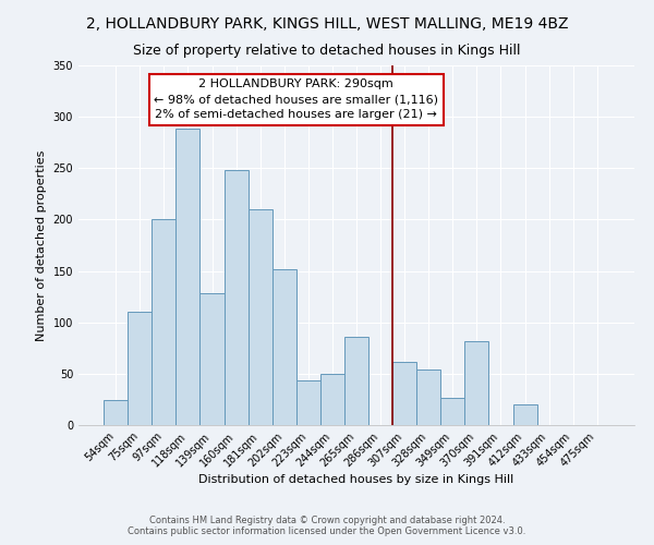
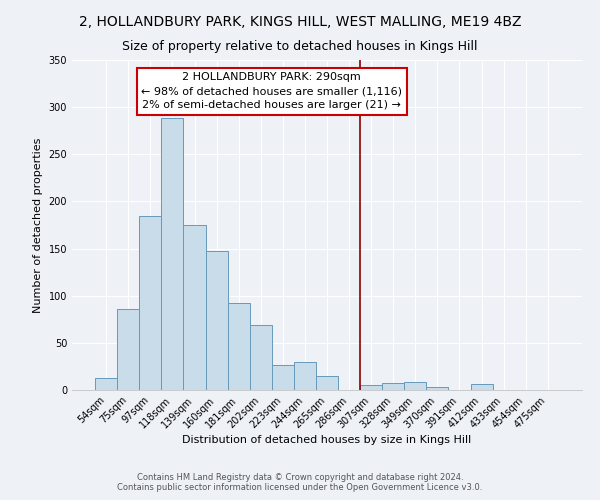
54sqm: 24 -> 13
75sqm: 110 -> 86
97sqm: 200 -> 185
139sqm: 128 -> 175
160sqm: 248 -> 147
181sqm: 210 -> 92
202sqm: 152 -> 69
223sqm: 44 -> 27
244sqm: 50 -> 30
265sqm: 86 -> 15
307sqm: 62 -> 5
328sqm: 54 -> 7
349sqm: 26 -> 9
370sqm: 82 -> 3
412sqm: 20 -> 6
